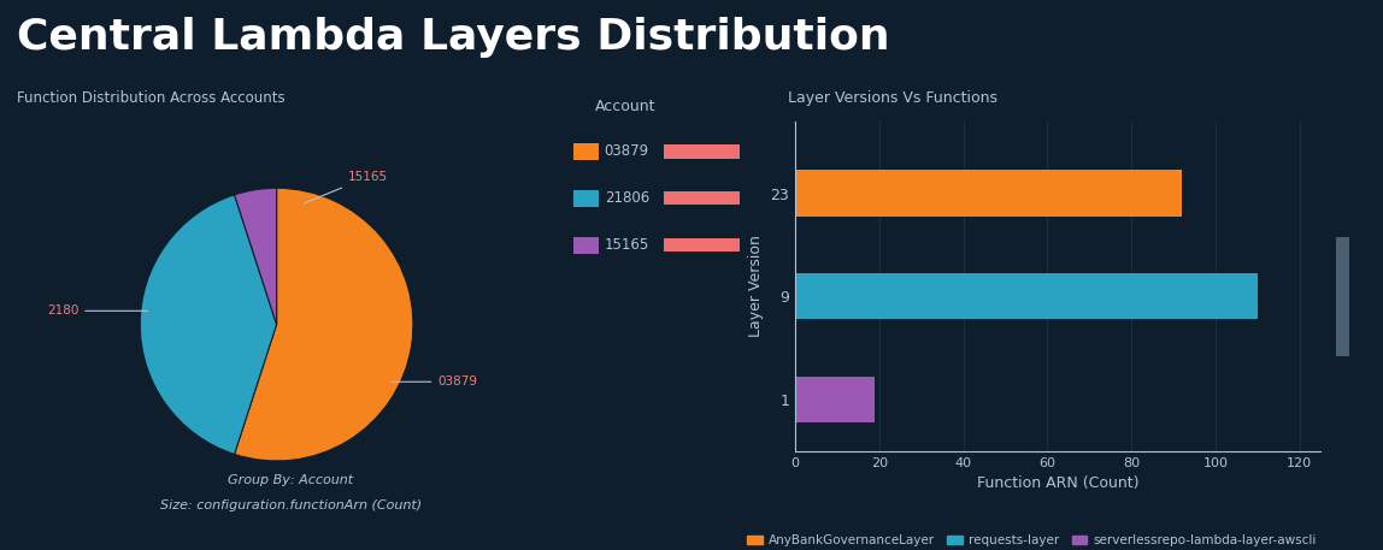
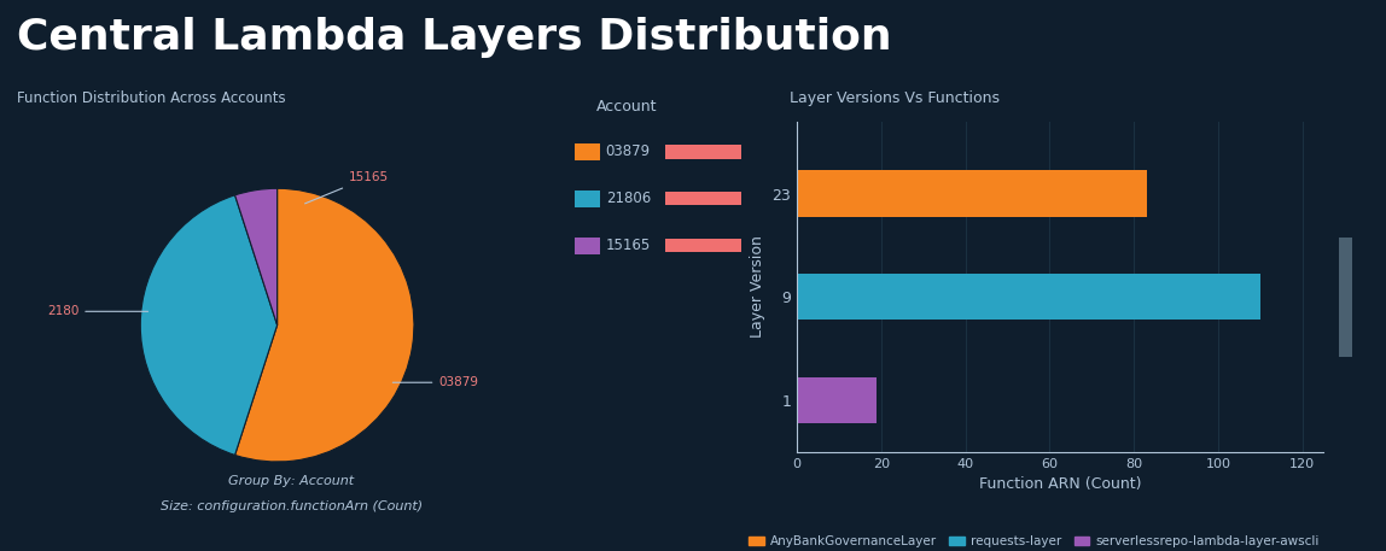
23: 92 -> 83
